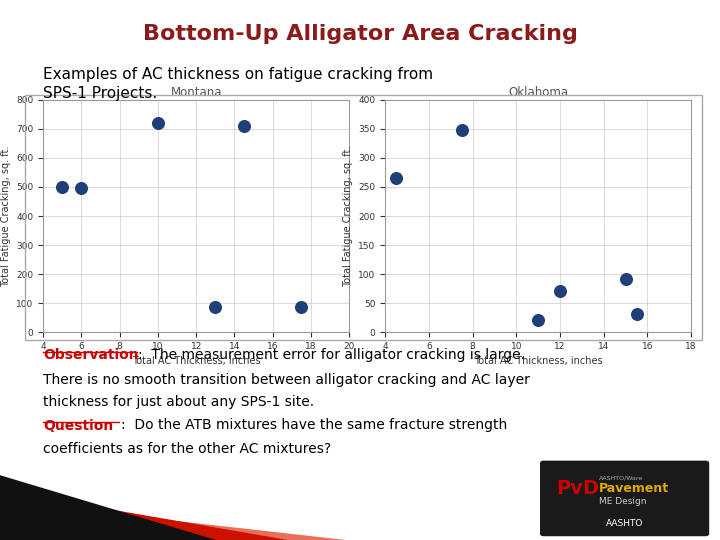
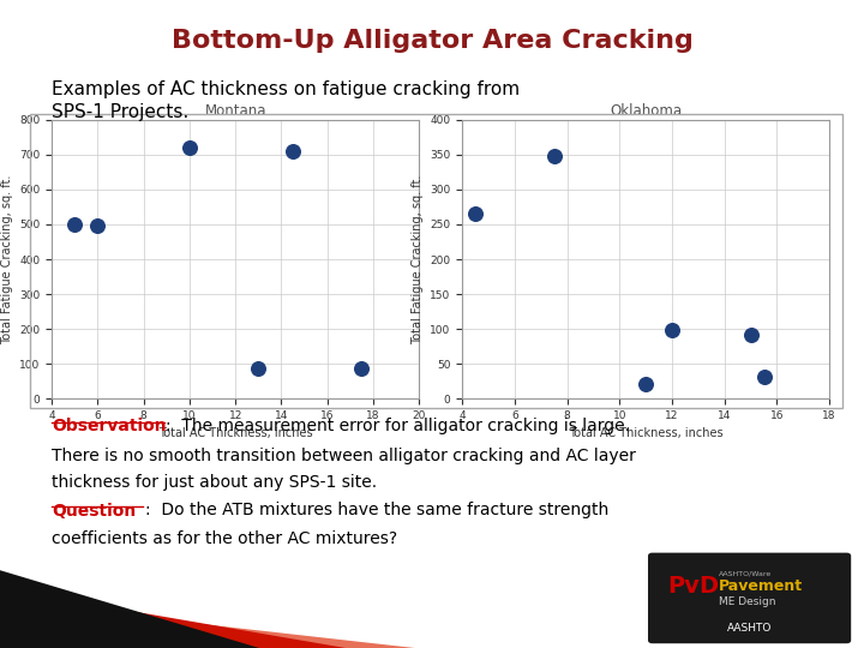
Oklahoma/12: 70 -> 98
